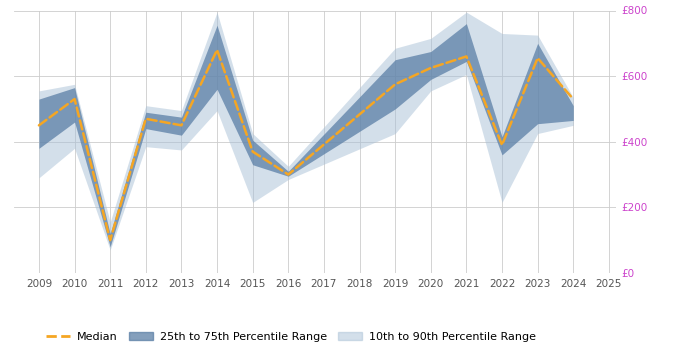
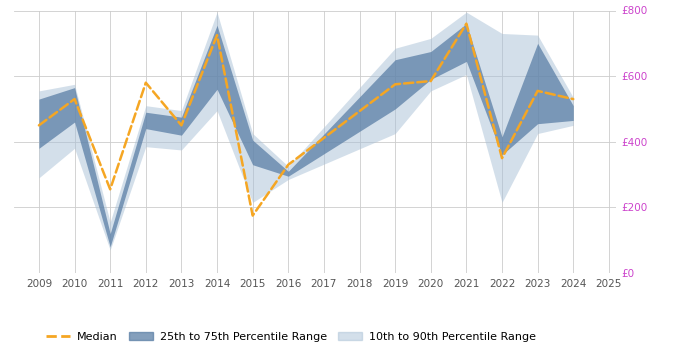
Median/2011: £100 -> £255
Median/2012: £470 -> £580
Median/2014: £680 -> £725
Median/2015: £370 -> £175
Median/2016: £300 -> £330
Median/2020: £625 -> £585
Median/2021: £660 -> £760
Median/2022: £390 -> £350
Median/2023: £655 -> £555
